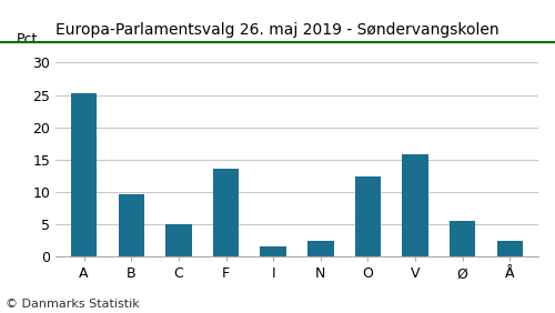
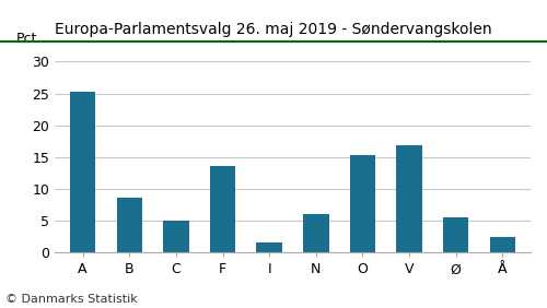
B: 9.6 -> 8.6
N: 2.4 -> 6.1
O: 12.4 -> 15.3
V: 15.8 -> 16.9
